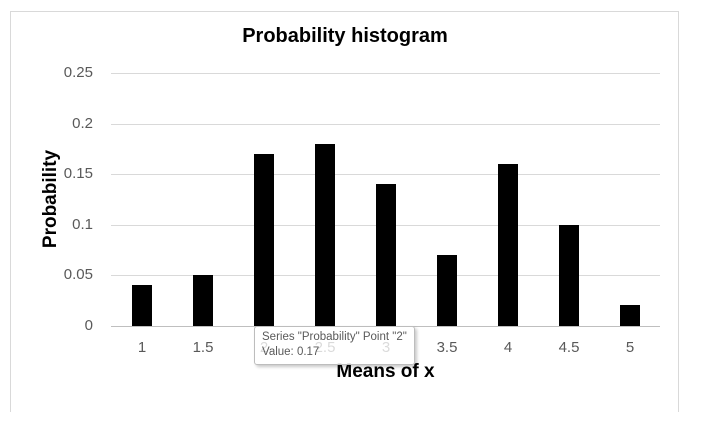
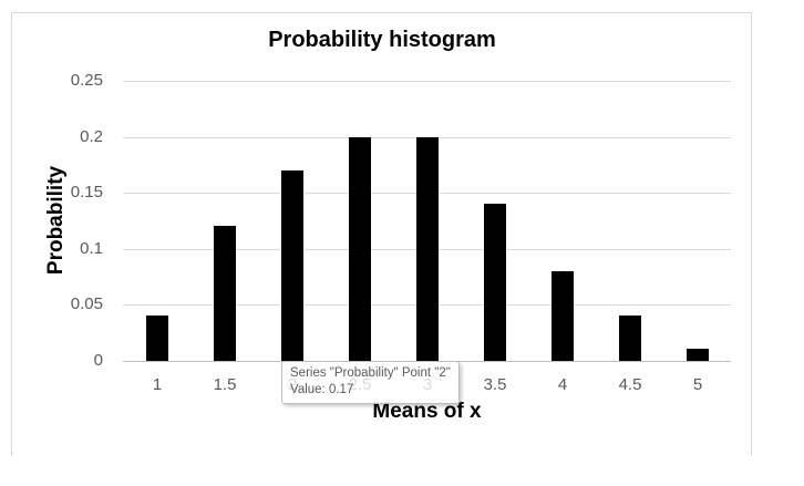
1.5: 0.05 -> 0.12
2.5: 0.18 -> 0.20
3: 0.14 -> 0.20
3.5: 0.07 -> 0.14
4: 0.16 -> 0.08
4.5: 0.10 -> 0.04
5: 0.02 -> 0.01
